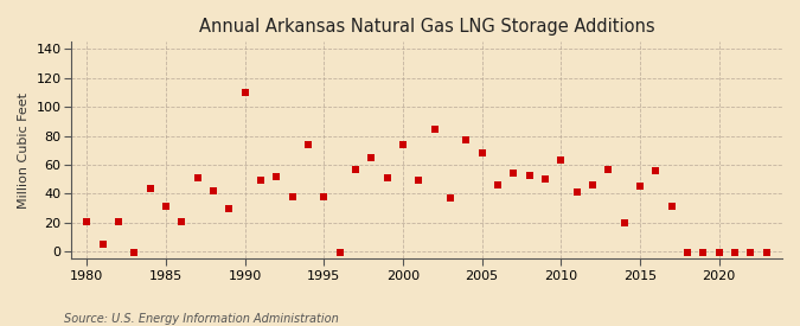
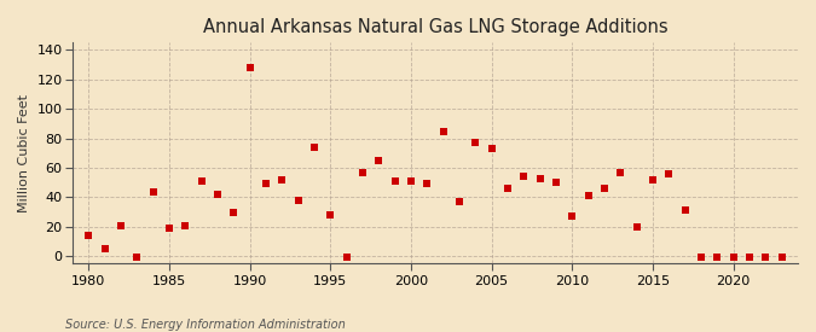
1980: 21 -> 14
1985: 31 -> 19
1990: 110 -> 128
1995: 38 -> 28
2000: 74 -> 51
2005: 68 -> 73
2010: 63 -> 27
2015: 45 -> 52
